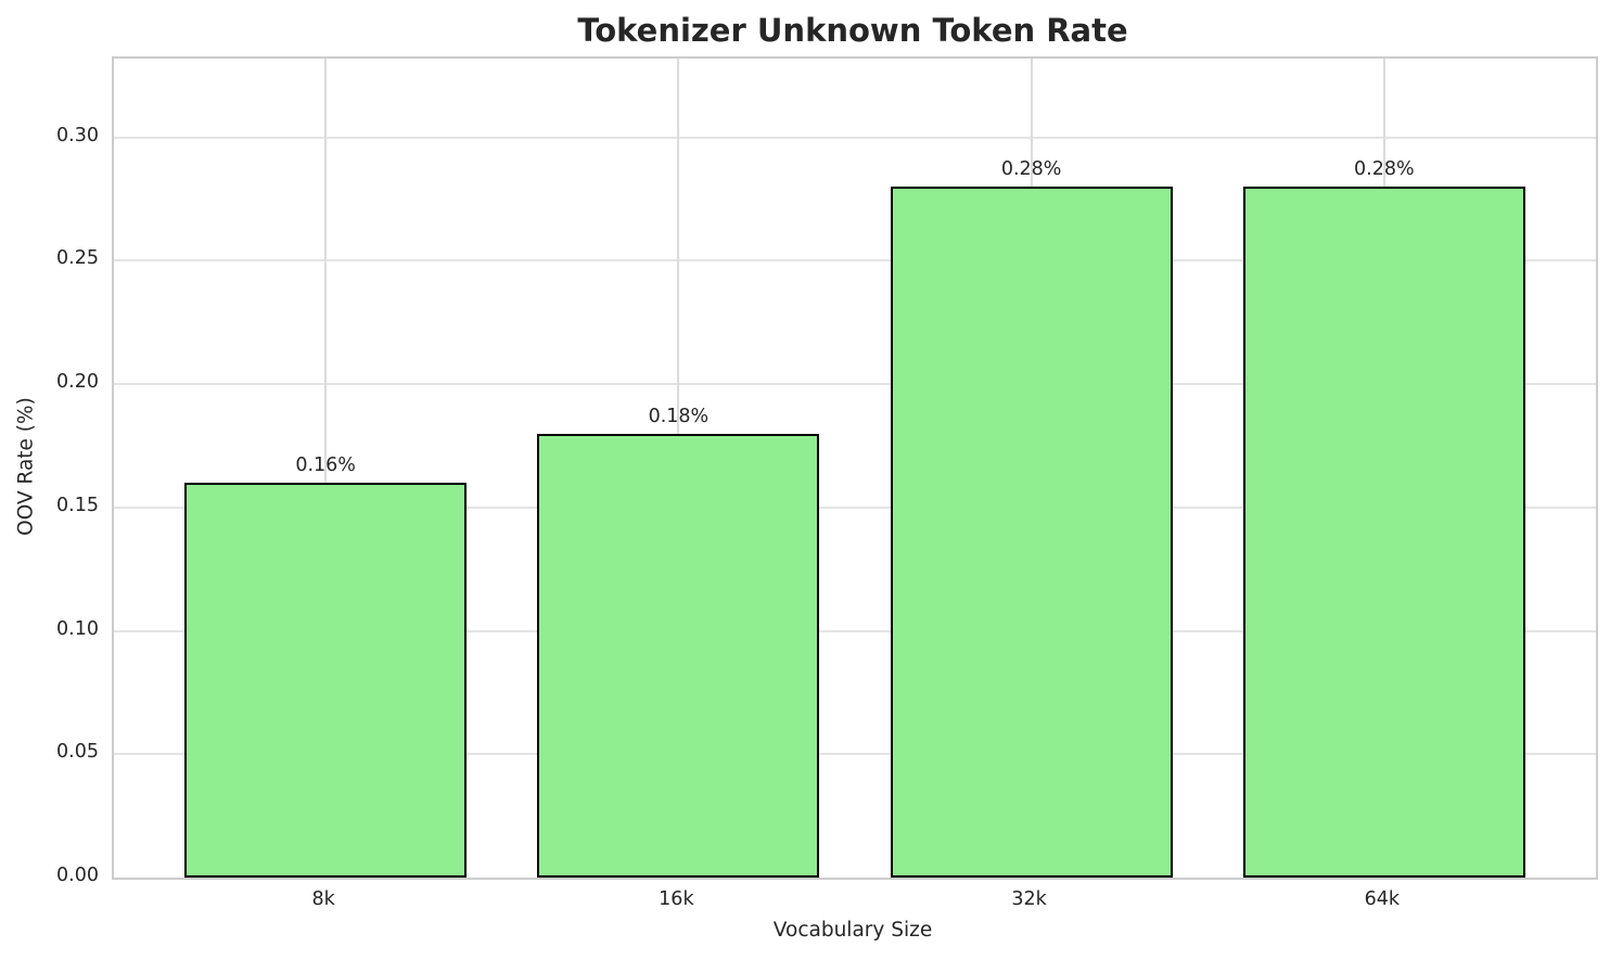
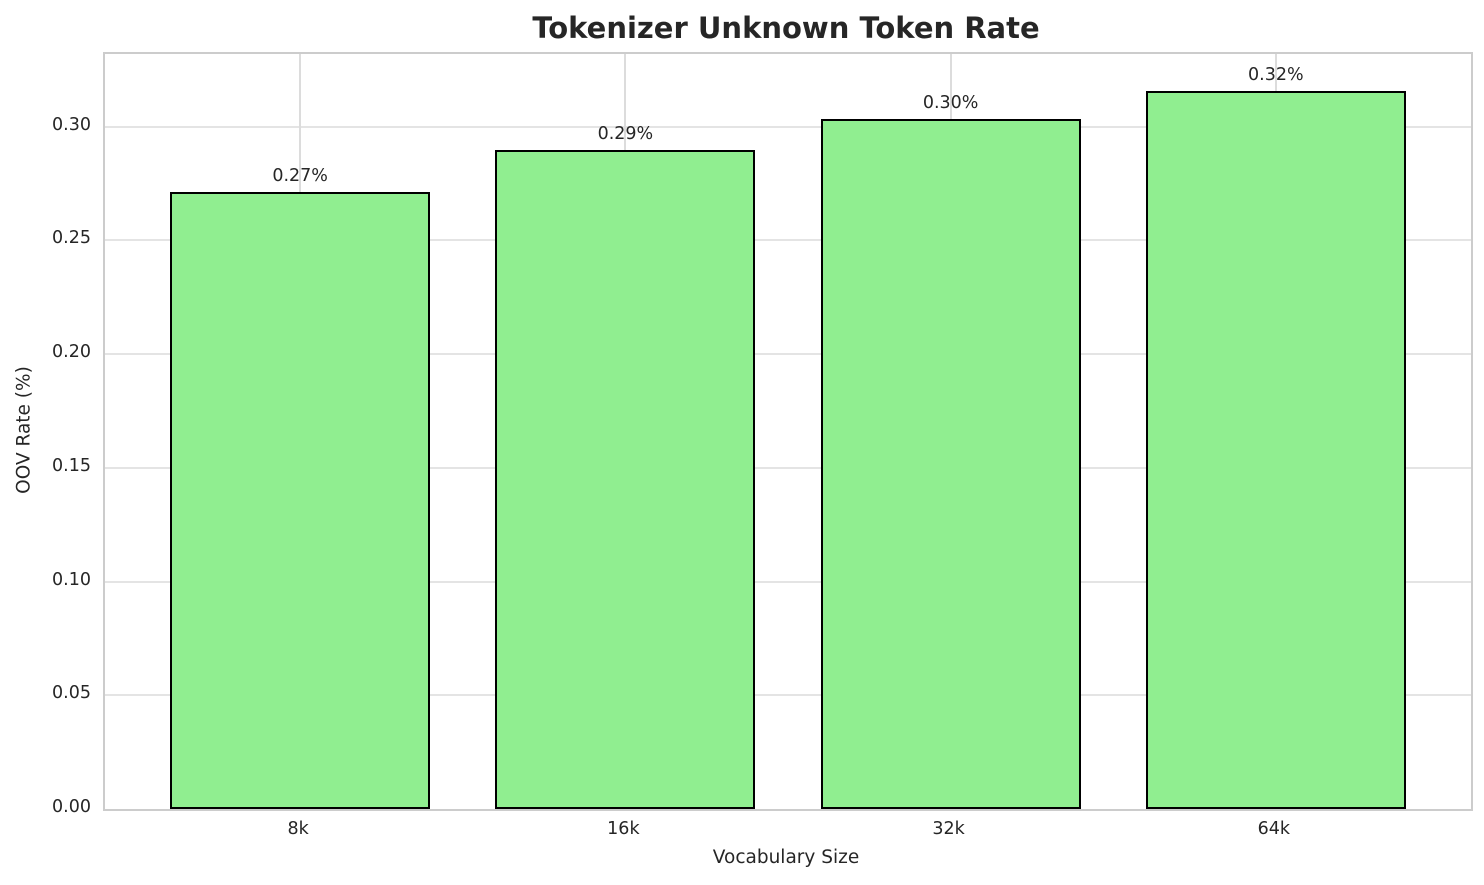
8k: 0.16% -> 0.27%
16k: 0.18% -> 0.29%
32k: 0.28% -> 0.30%
64k: 0.28% -> 0.32%
